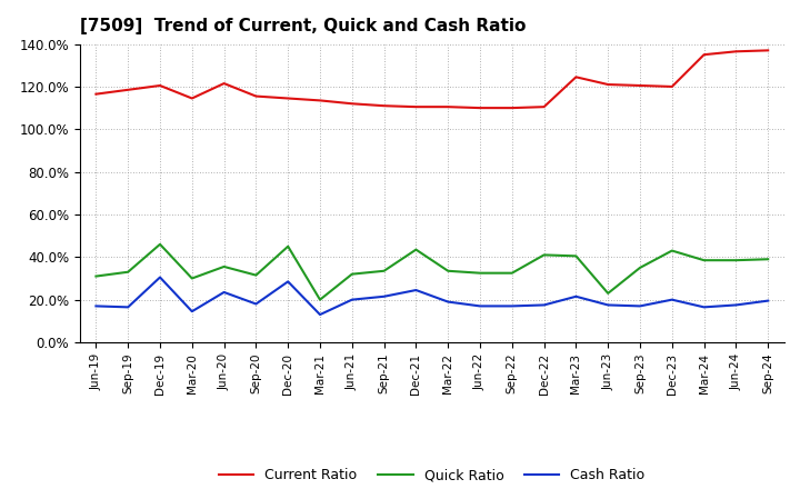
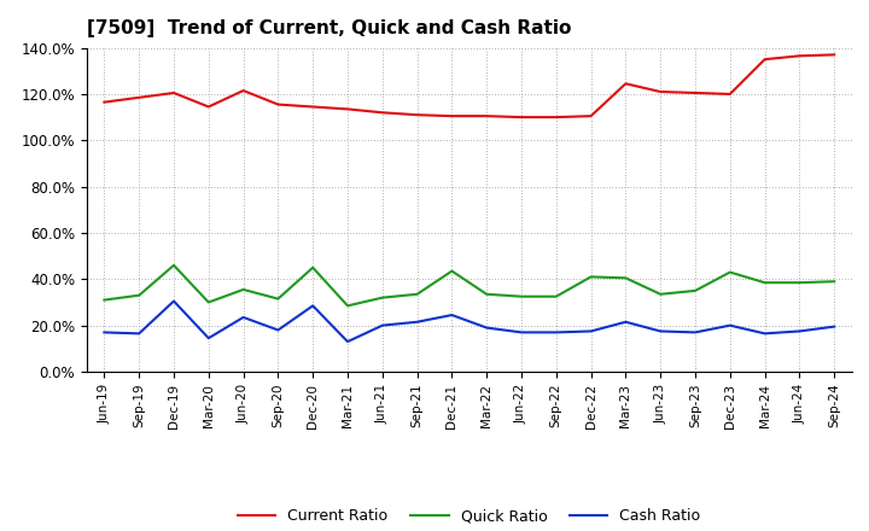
Quick Ratio/Mar-21: 20% -> 28%
Quick Ratio/Jun-23: 23% -> 34%
